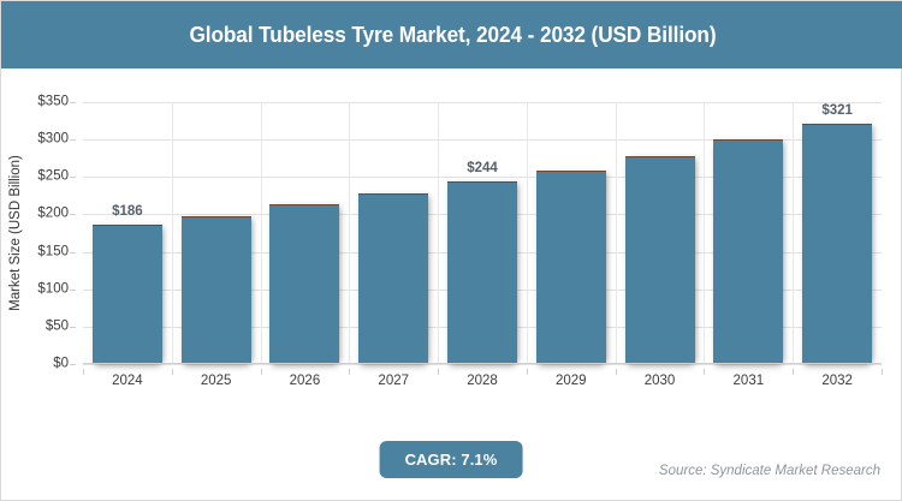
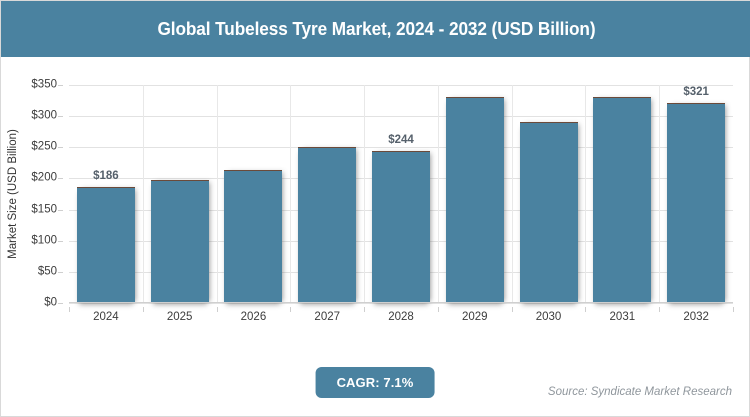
2027: $230 -> $250
2029: $260 -> $330
2030: $280 -> $290
2031: $300 -> $330
